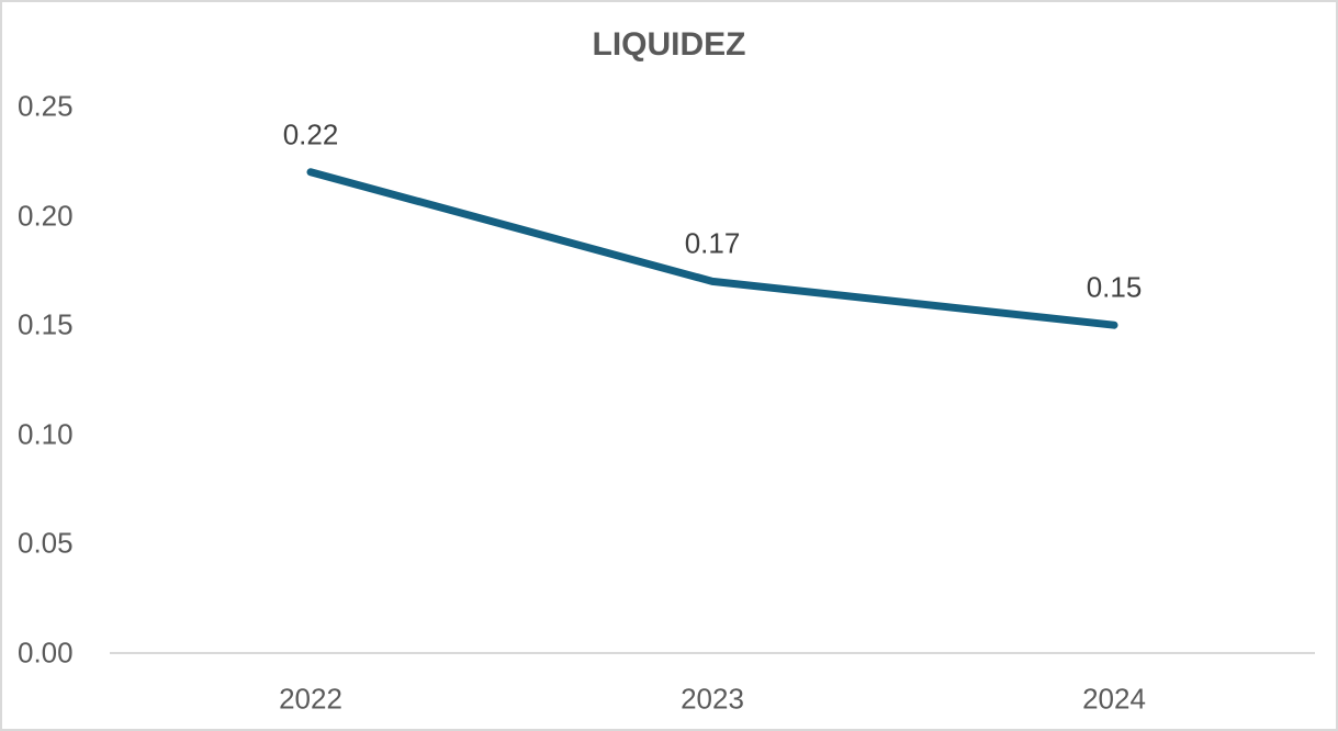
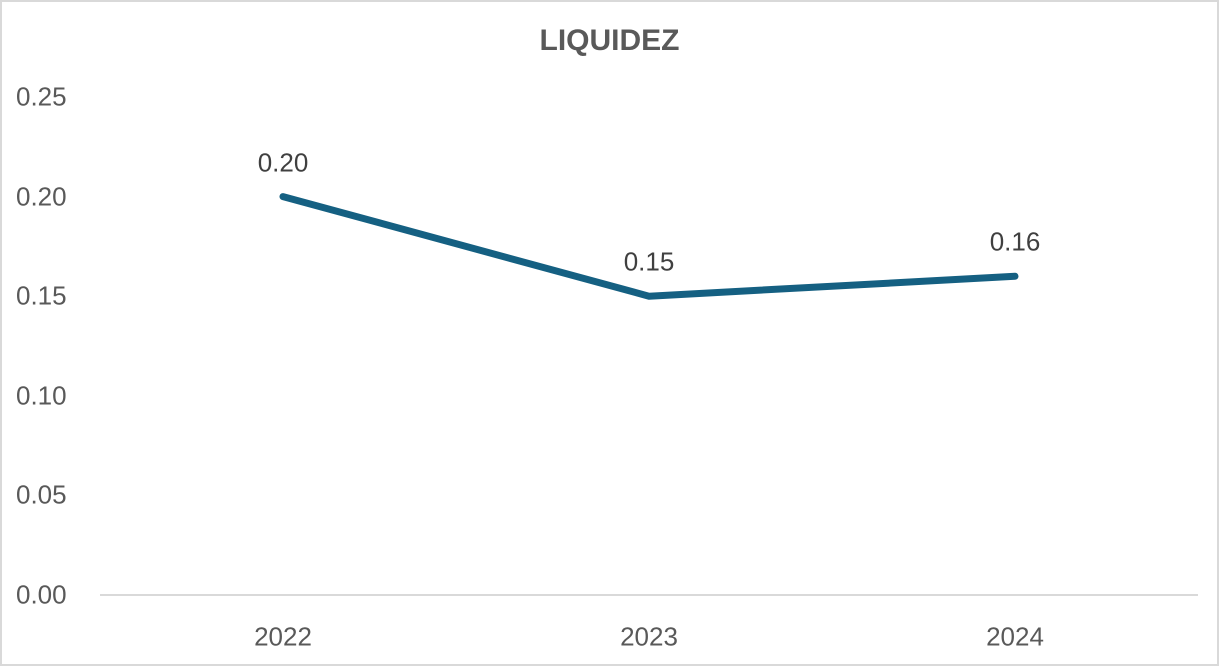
2022: 0.22 -> 0.20
2023: 0.17 -> 0.15
2024: 0.15 -> 0.16
